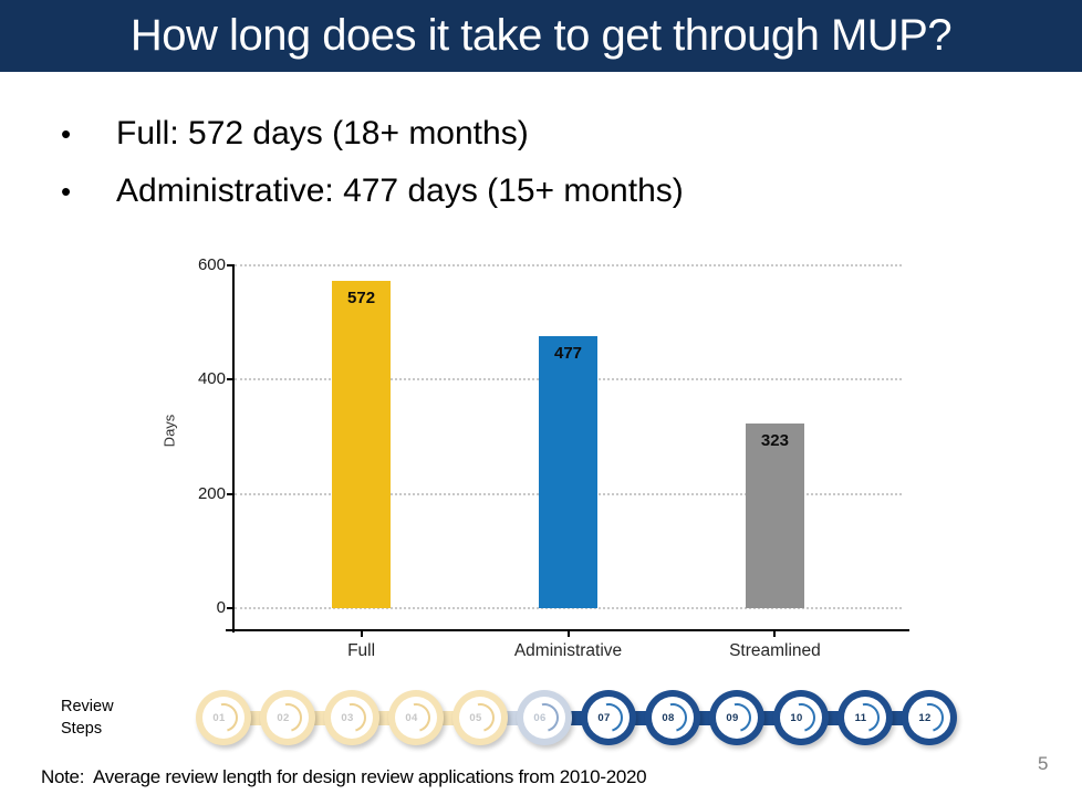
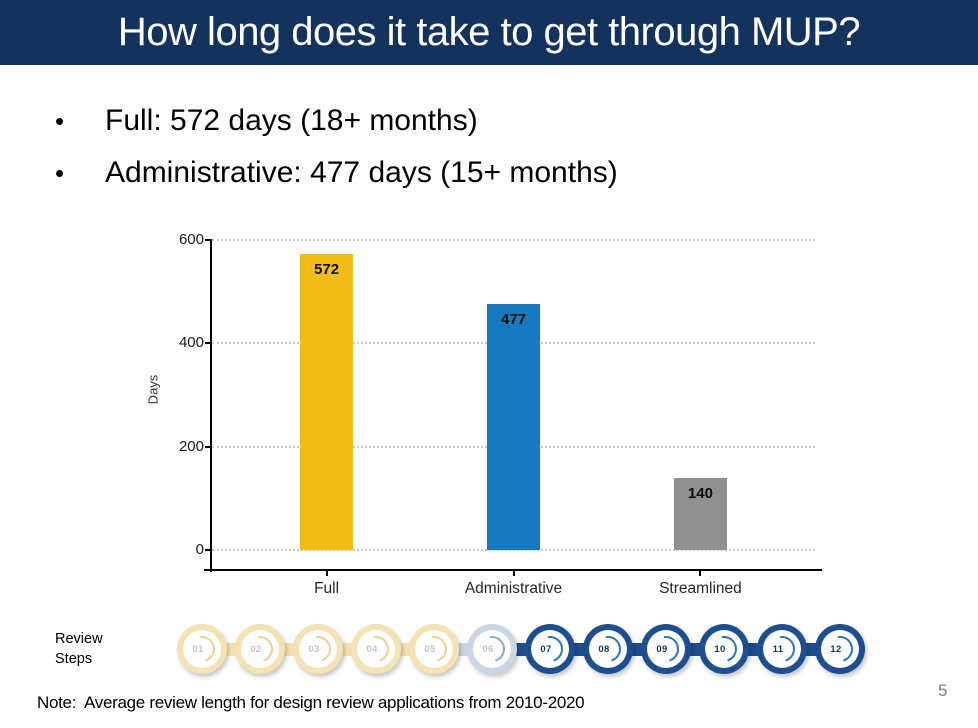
Streamlined: 323 -> 140
